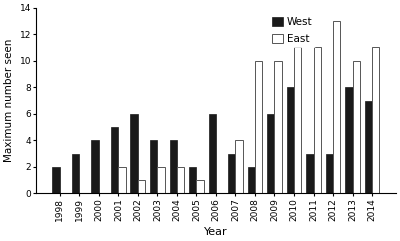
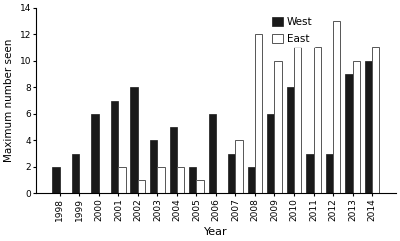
West/2000: 4 -> 6
West/2001: 5 -> 7
West/2002: 6 -> 8
West/2004: 4 -> 5
East/2008: 10 -> 12
West/2013: 8 -> 9
West/2014: 7 -> 10
